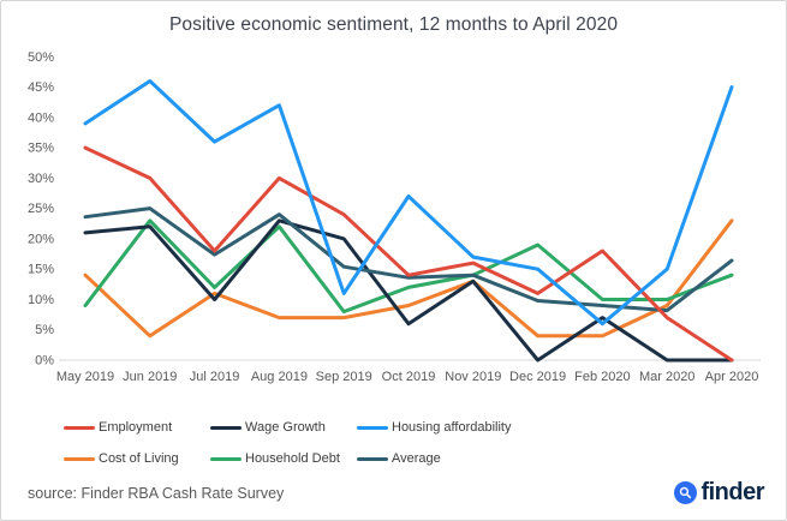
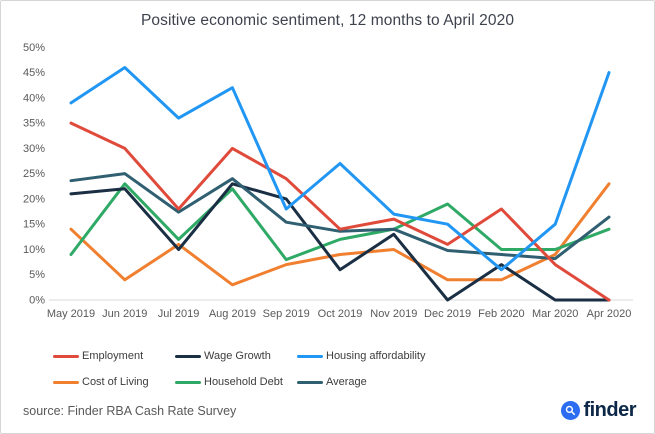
Cost of Living/Aug 2019: 7% -> 3%
Housing affordability/Sep 2019: 11% -> 18%
Cost of Living/Nov 2019: 13% -> 10%
